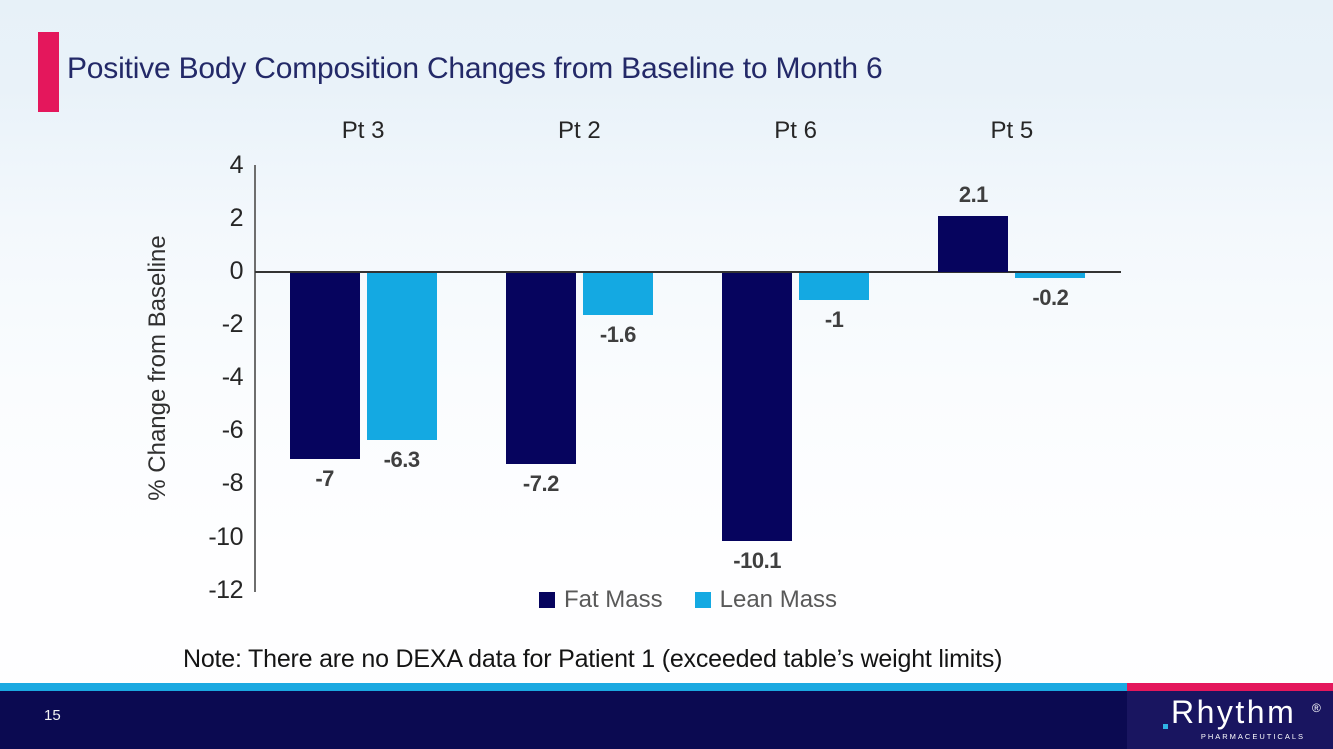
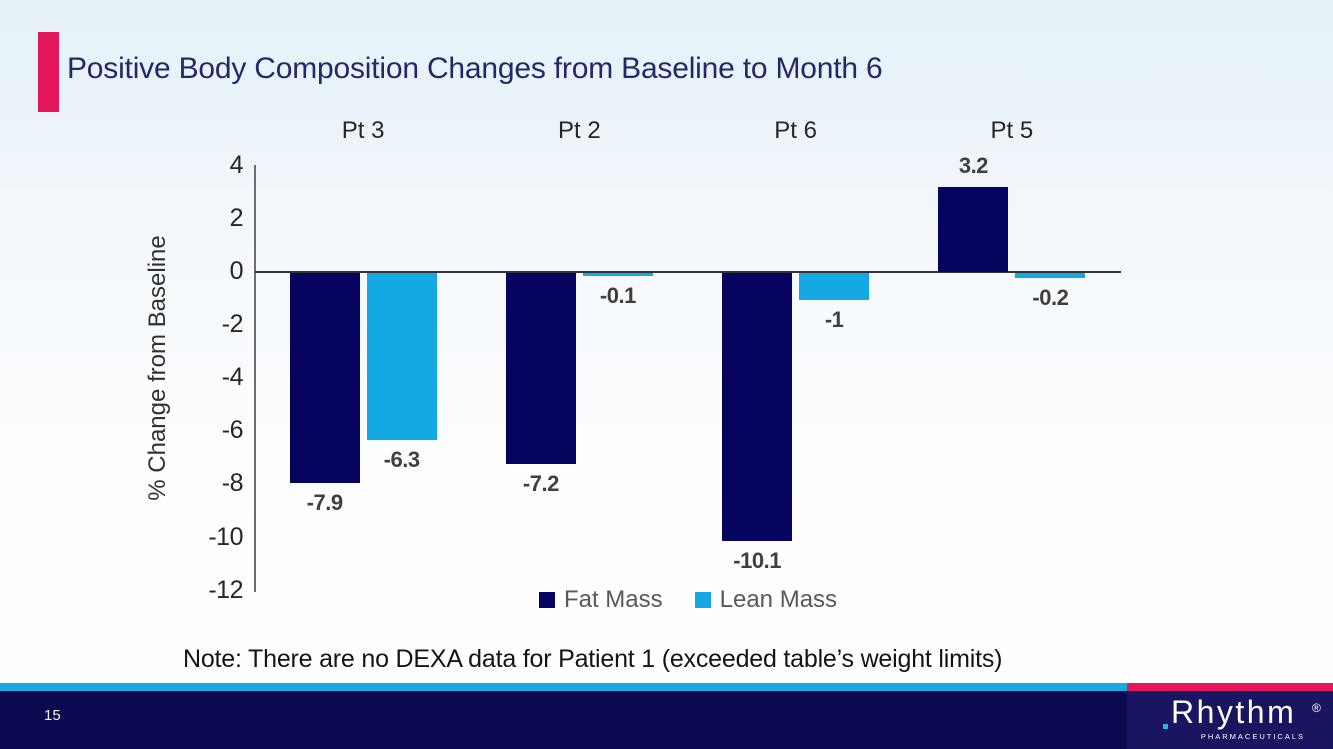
Fat Mass/Pt 3: -7 -> -7.9
Lean Mass/Pt 2: -1.6 -> -0.1
Fat Mass/Pt 5: 2.1 -> 3.2
